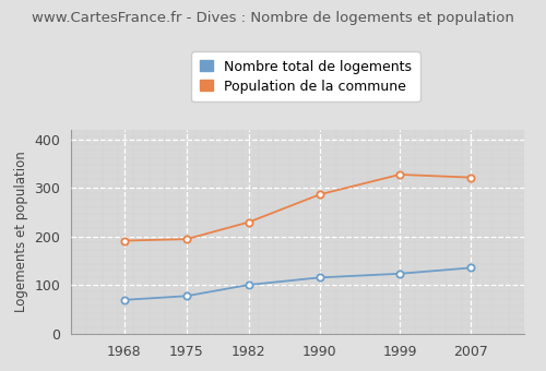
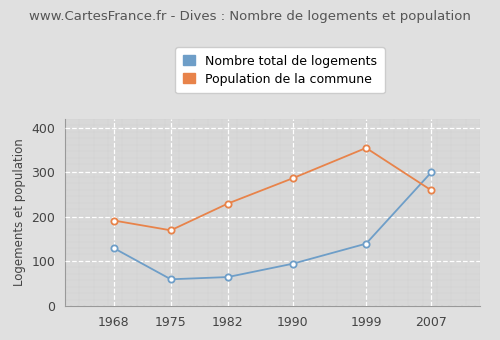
Nombre total de logements/1968: 70 -> 130
Nombre total de logements/1975: 78 -> 60
Population de la commune/1975: 195 -> 170
Nombre total de logements/1982: 101 -> 65
Nombre total de logements/1990: 116 -> 95
Nombre total de logements/1999: 124 -> 140
Population de la commune/1999: 328 -> 355
Nombre total de logements/2007: 136 -> 300
Population de la commune/2007: 322 -> 260
